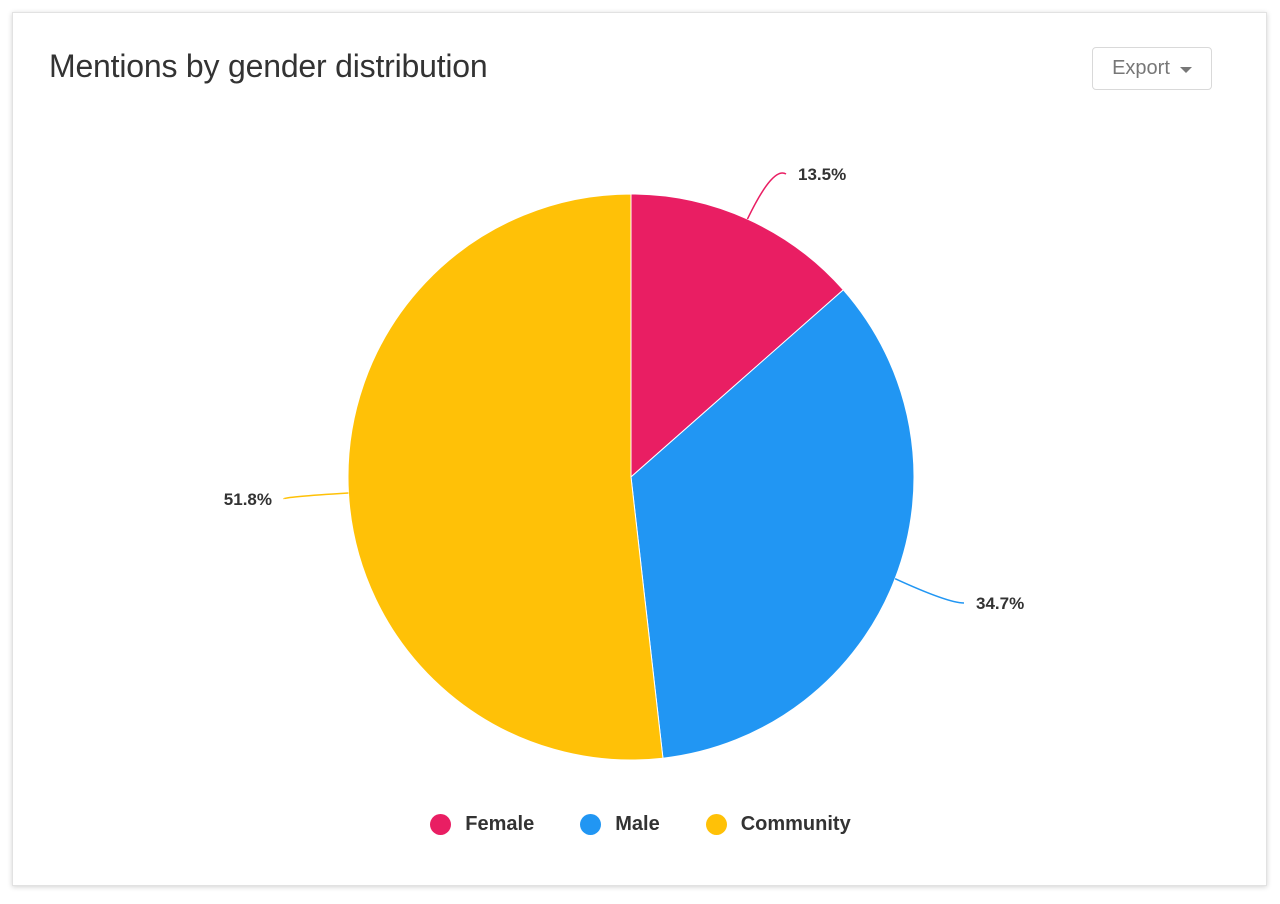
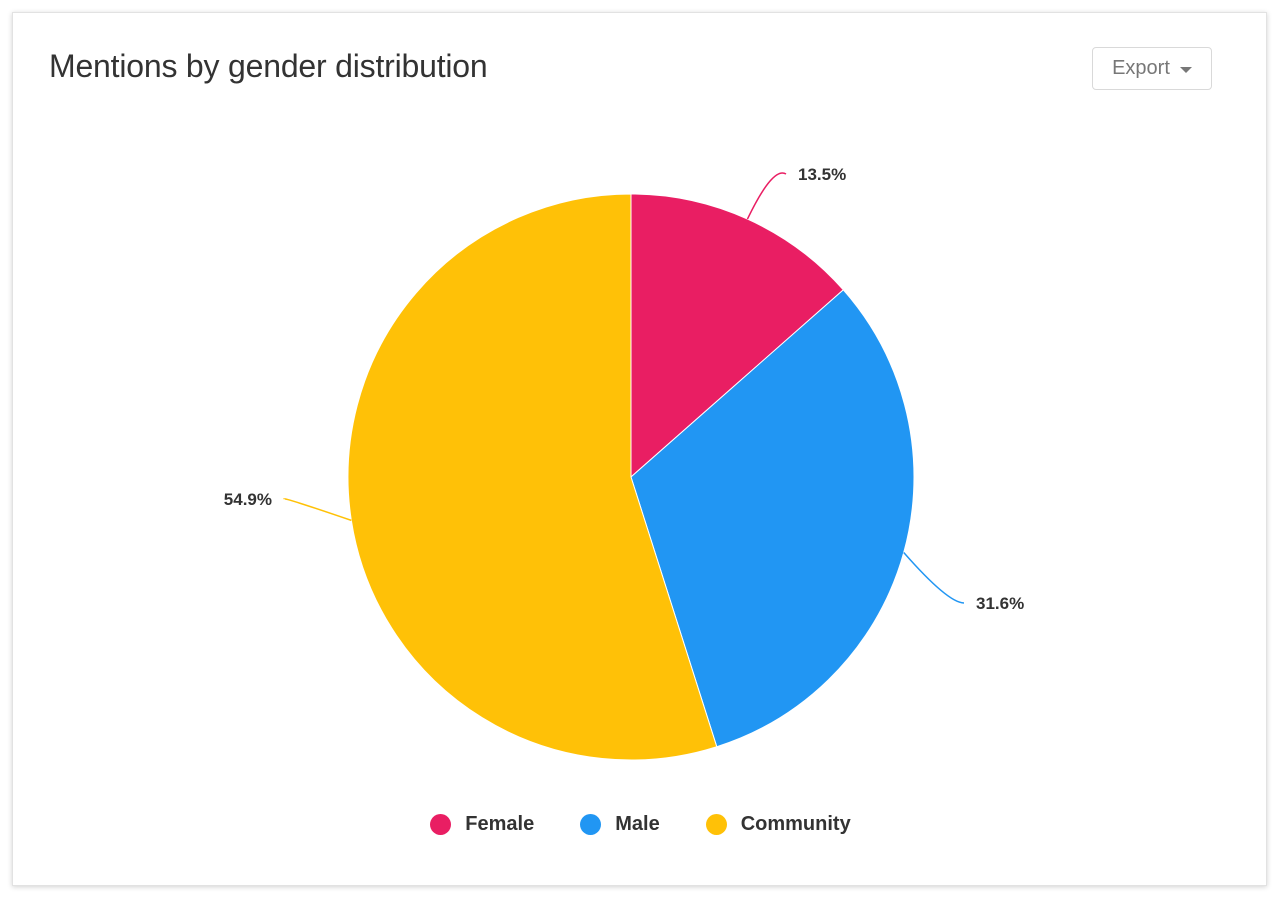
Male: 34.7% -> 31.6%
Community: 51.8% -> 54.9%
